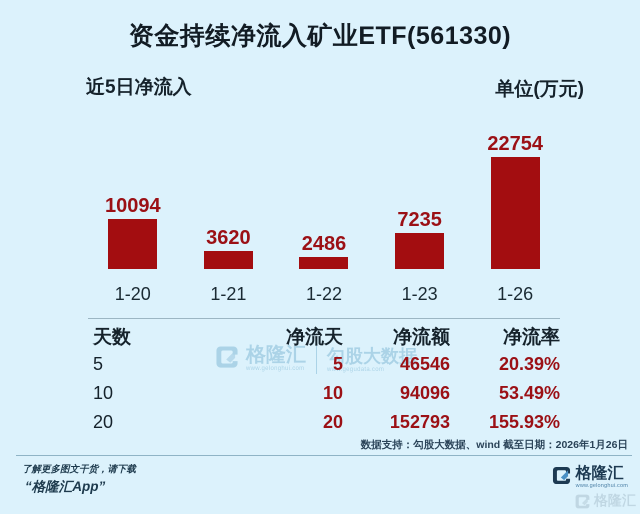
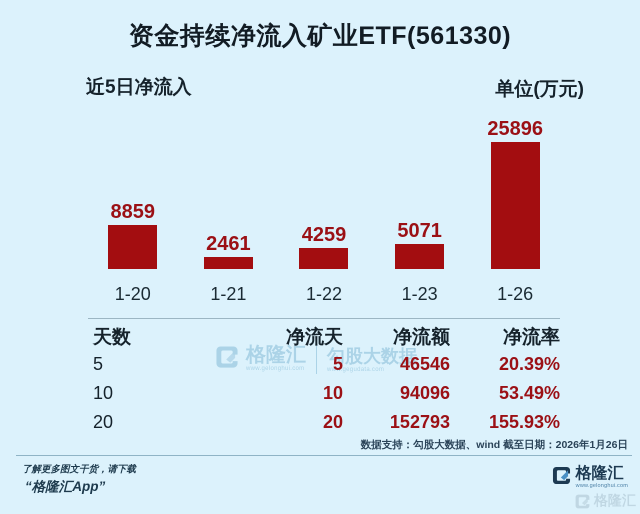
1-20: 10094 -> 8859
1-21: 3620 -> 2461
1-22: 2486 -> 4259
1-23: 7235 -> 5071
1-26: 22754 -> 25896
